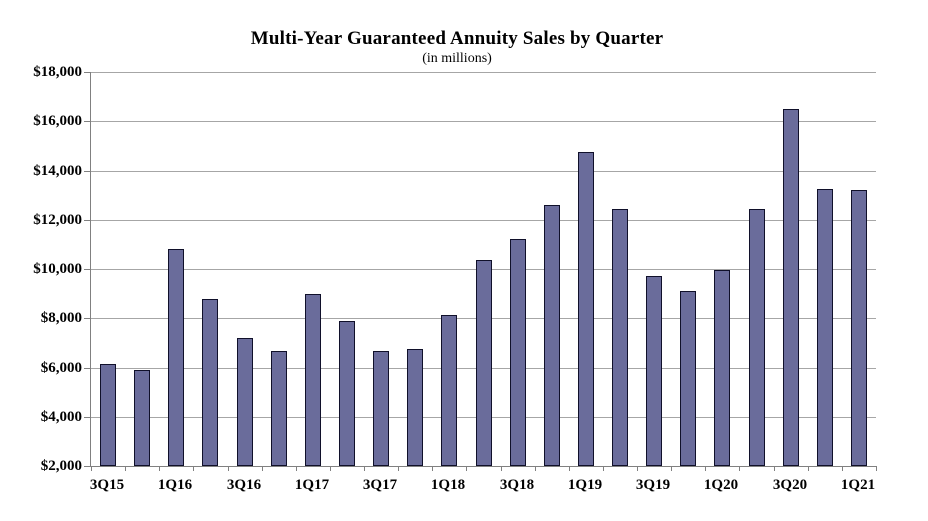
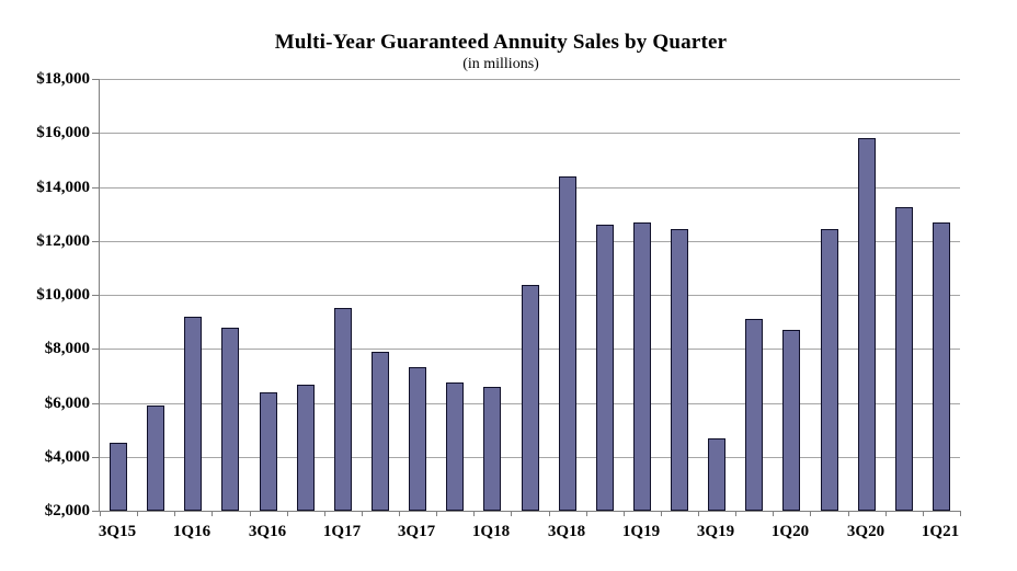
3Q15: $6200 -> $4500
1Q16: $10800 -> $9200
3Q16: $7200 -> $6400
1Q17: $9000 -> $9500
3Q17: $6600 -> $7300
1Q18: $8200 -> $6600
3Q18: $11200 -> $14400
1Q19: $14800 -> $12700
3Q19: $9700 -> $4700
1Q20: $10000 -> $8700
3Q20: $16500 -> $15800
1Q21: $13200 -> $12700
